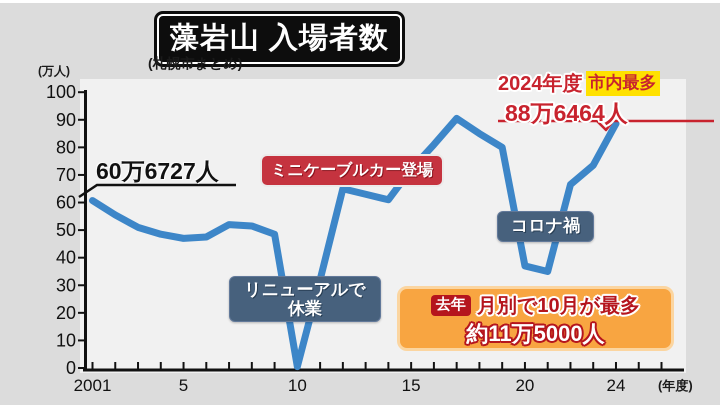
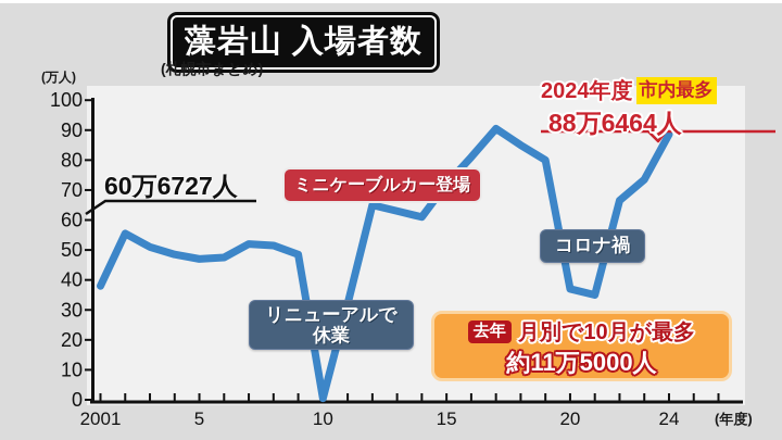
2001: 61 -> 38
